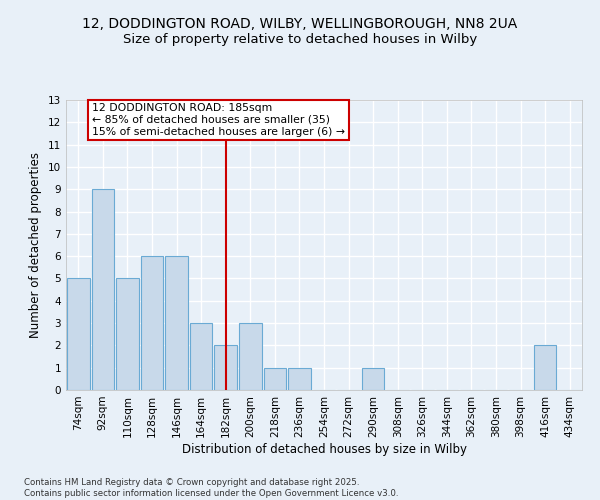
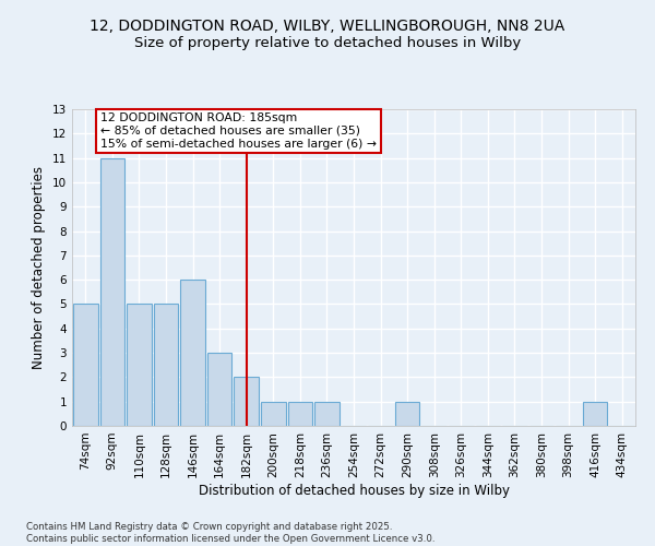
92sqm: 9 -> 11
128sqm: 6 -> 5
200sqm: 3 -> 1
416sqm: 2 -> 1
